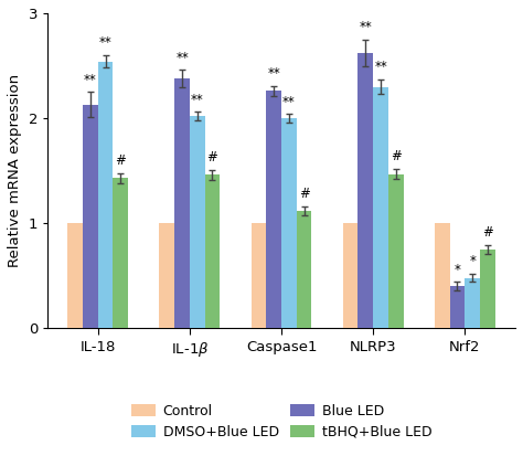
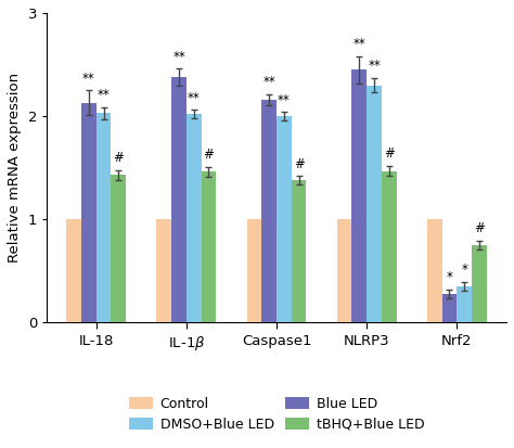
DMSO+Blue LED/IL-18: 2.54 -> 2.03
Blue LED/Caspase1: 2.26 -> 2.16
tBHQ+Blue LED/Caspase1: 1.12 -> 1.38
Blue LED/NLRP3: 2.62 -> 2.45
Blue LED/Nrf2: 0.40 -> 0.28
DMSO+Blue LED/Nrf2: 0.48 -> 0.35
